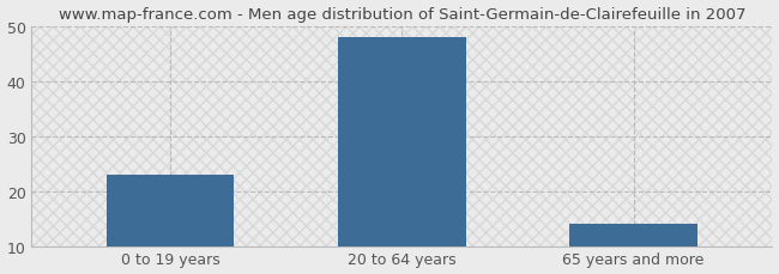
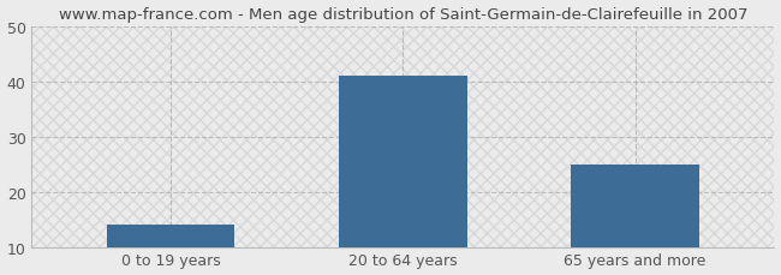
0 to 19 years: 23 -> 14
20 to 64 years: 48 -> 41
65 years and more: 14 -> 25
